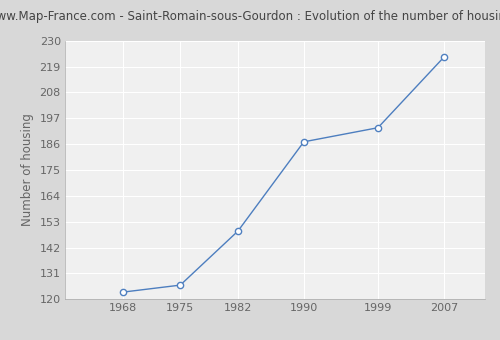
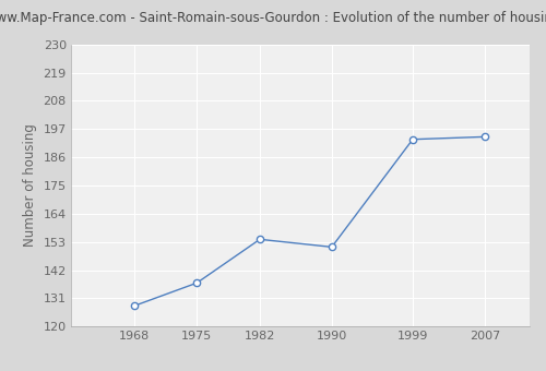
1968: 123 -> 128
1975: 126 -> 137
1982: 149 -> 154
1990: 187 -> 151
2007: 223 -> 194
